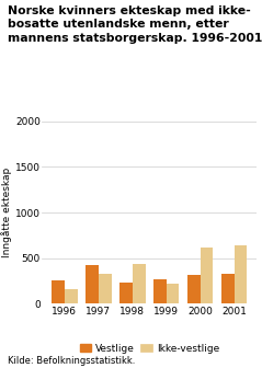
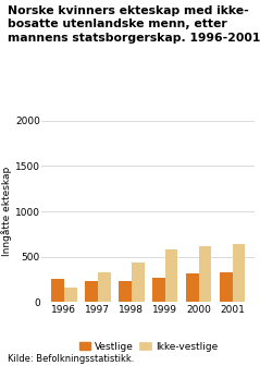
Vestlige/1997: 420 -> 230
Ikke-vestlige/1999: 220 -> 580
